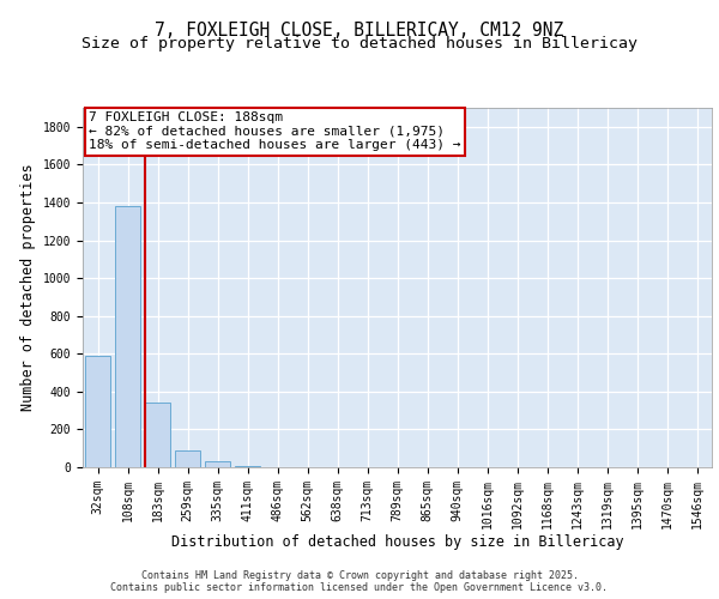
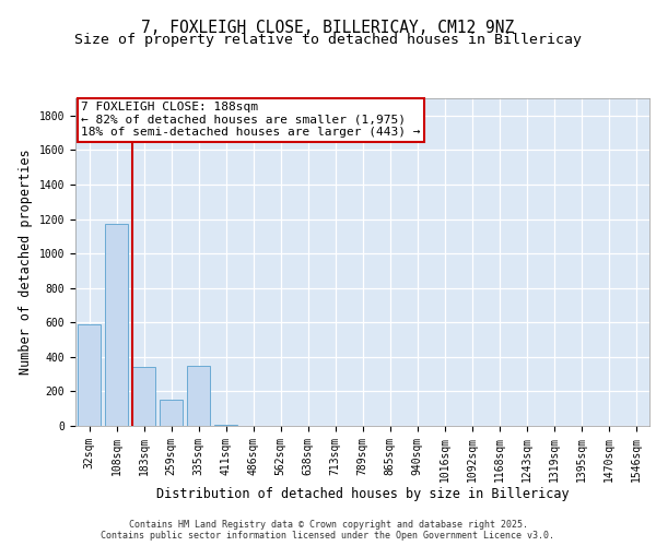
108sqm: 1380 -> 1170
259sqm: 90 -> 150
335sqm: 30 -> 350
